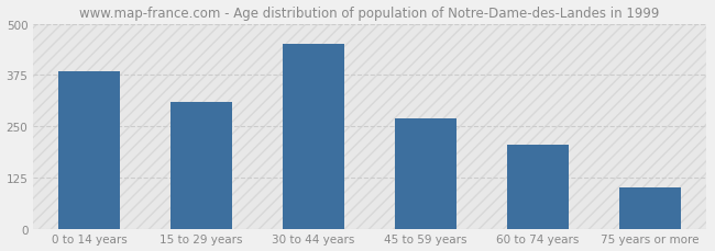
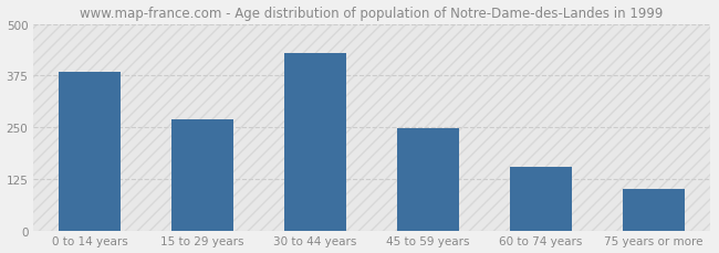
15 to 29 years: 310 -> 268
30 to 44 years: 450 -> 430
45 to 59 years: 270 -> 248
60 to 74 years: 205 -> 153
